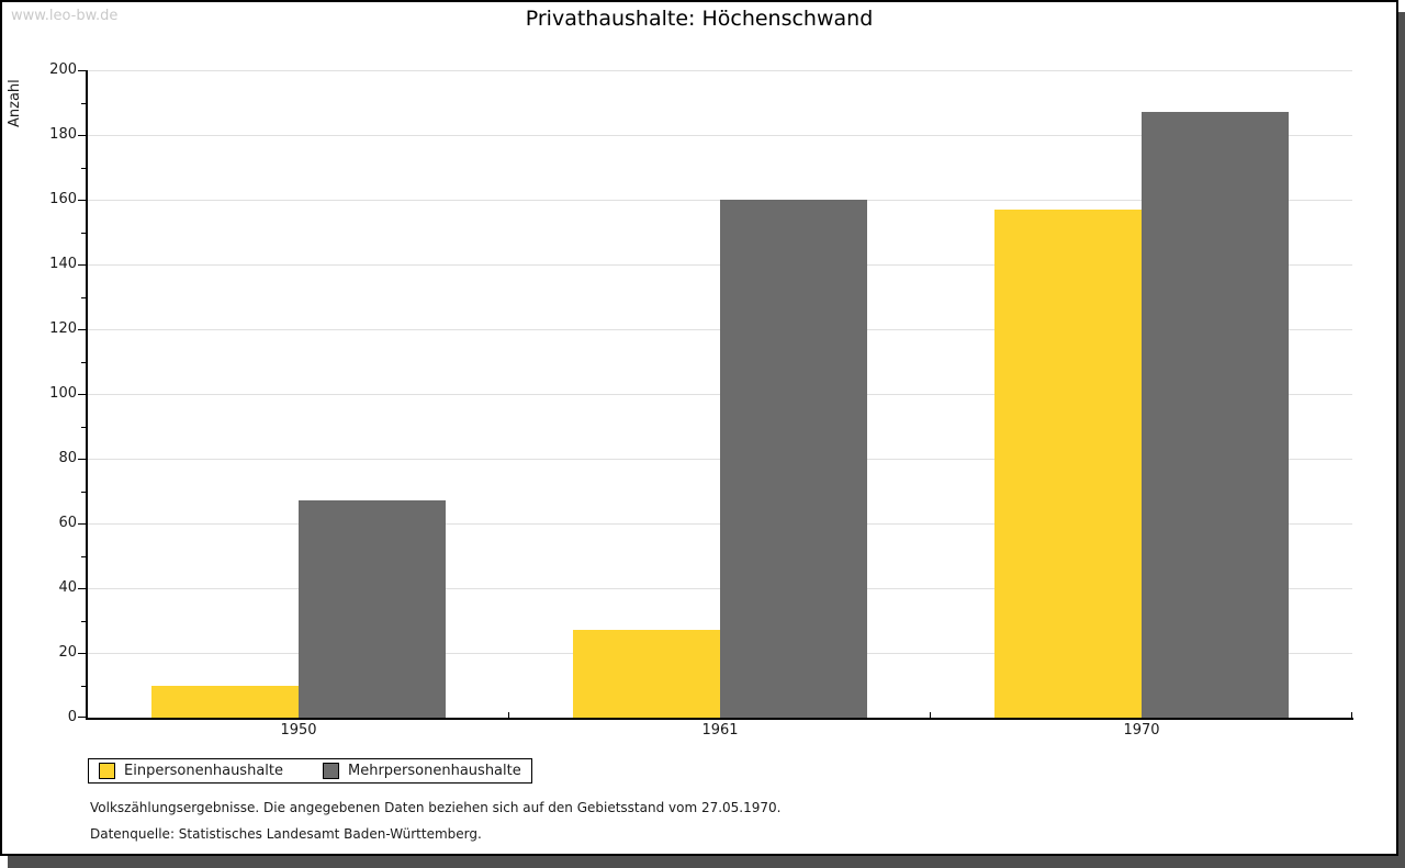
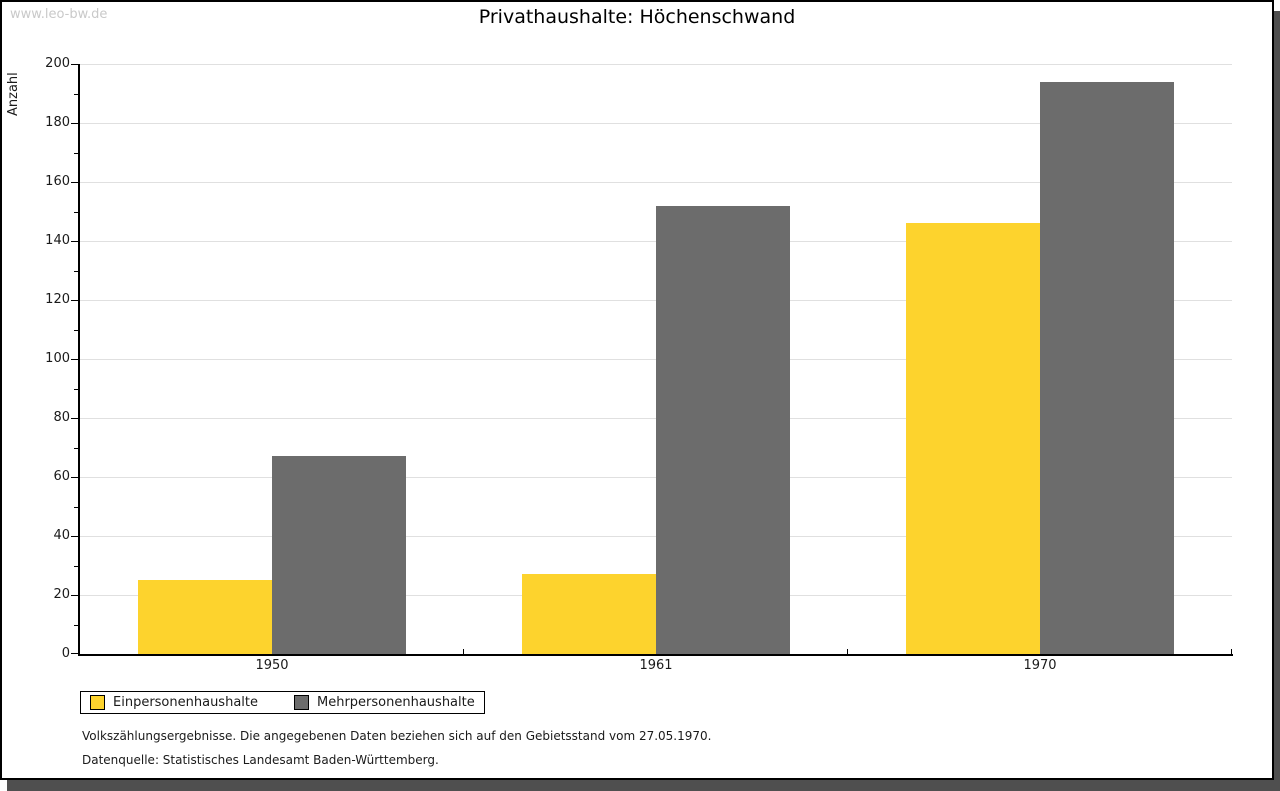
Einpersonenhaushalte/1950: 10 -> 25
Mehrpersonenhaushalte/1961: 160 -> 152
Einpersonenhaushalte/1970: 157 -> 146
Mehrpersonenhaushalte/1970: 187 -> 194
